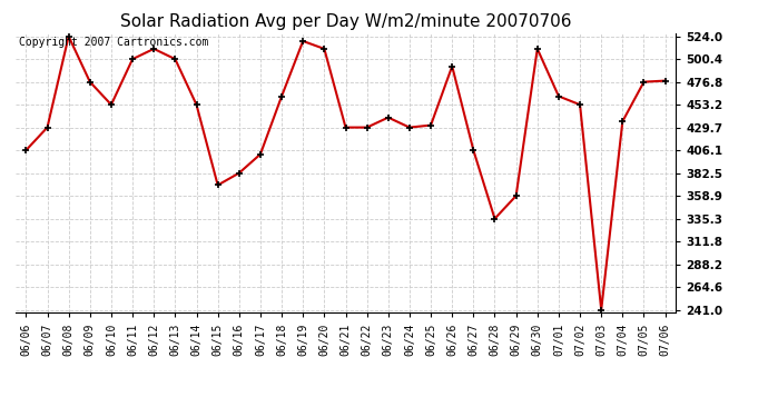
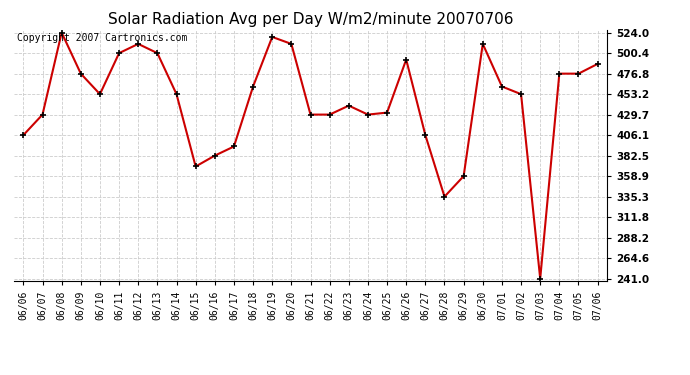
06/17: 402 -> 393
07/04: 436 -> 477
07/06: 478 -> 488
